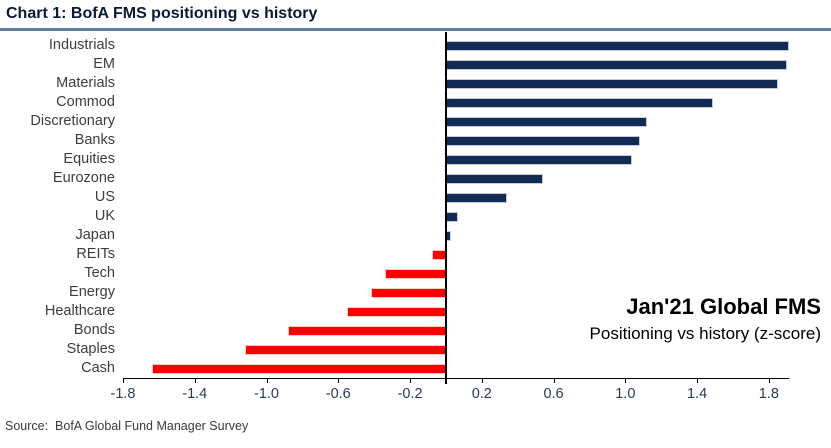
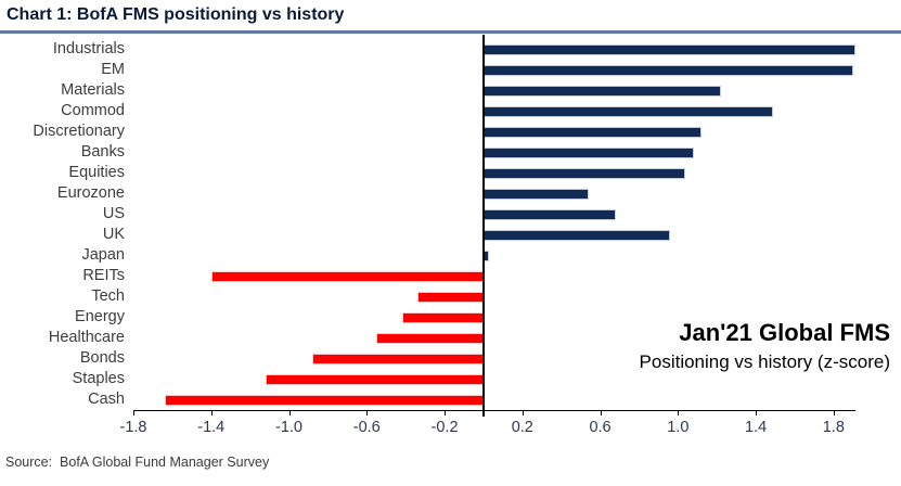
Materials: 1.85 -> 1.22
US: 0.34 -> 0.68
UK: 0.07 -> 0.96
REITs: -0.08 -> -1.40
